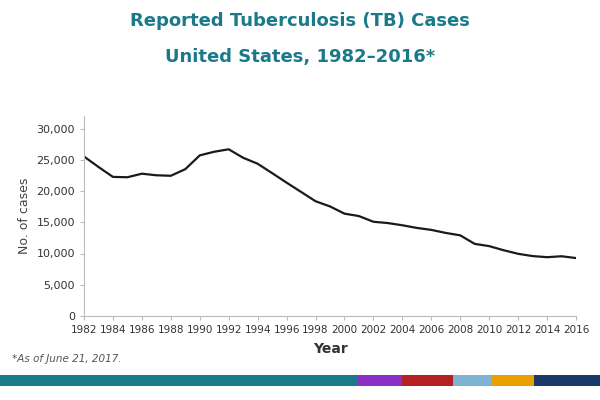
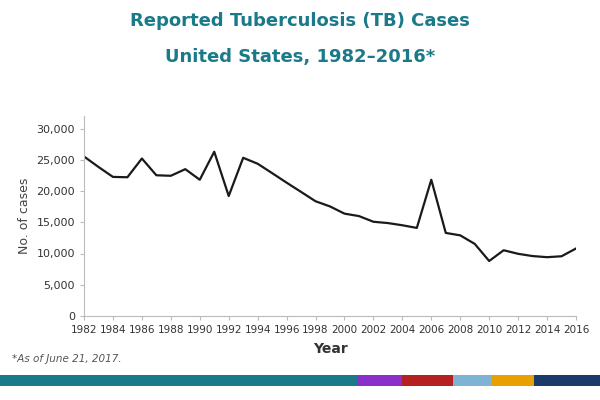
1986: 22,800 -> 25,200
1990: 25,700 -> 21,800
1992: 26,700 -> 19,200
2006: 13,800 -> 21,800
2010: 11,200 -> 8,800
2016: 9,300 -> 10,800
